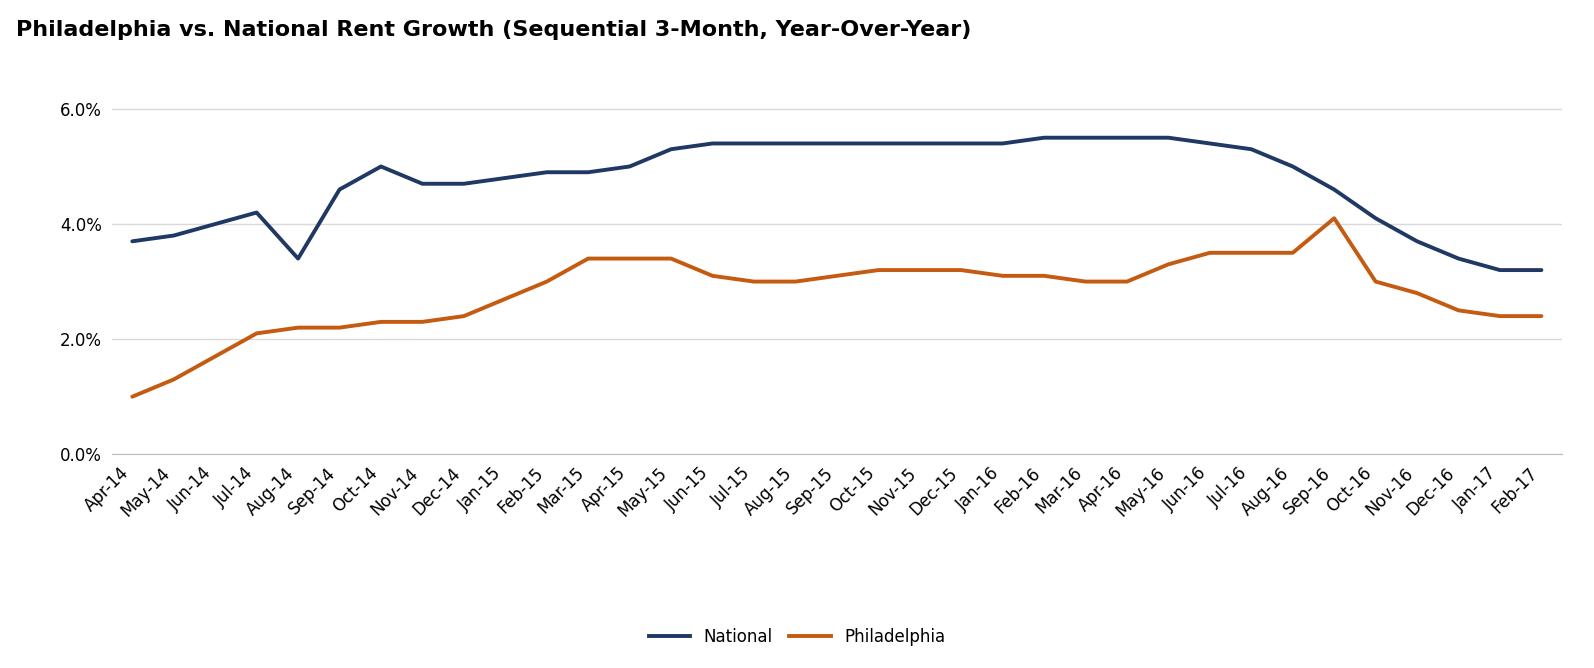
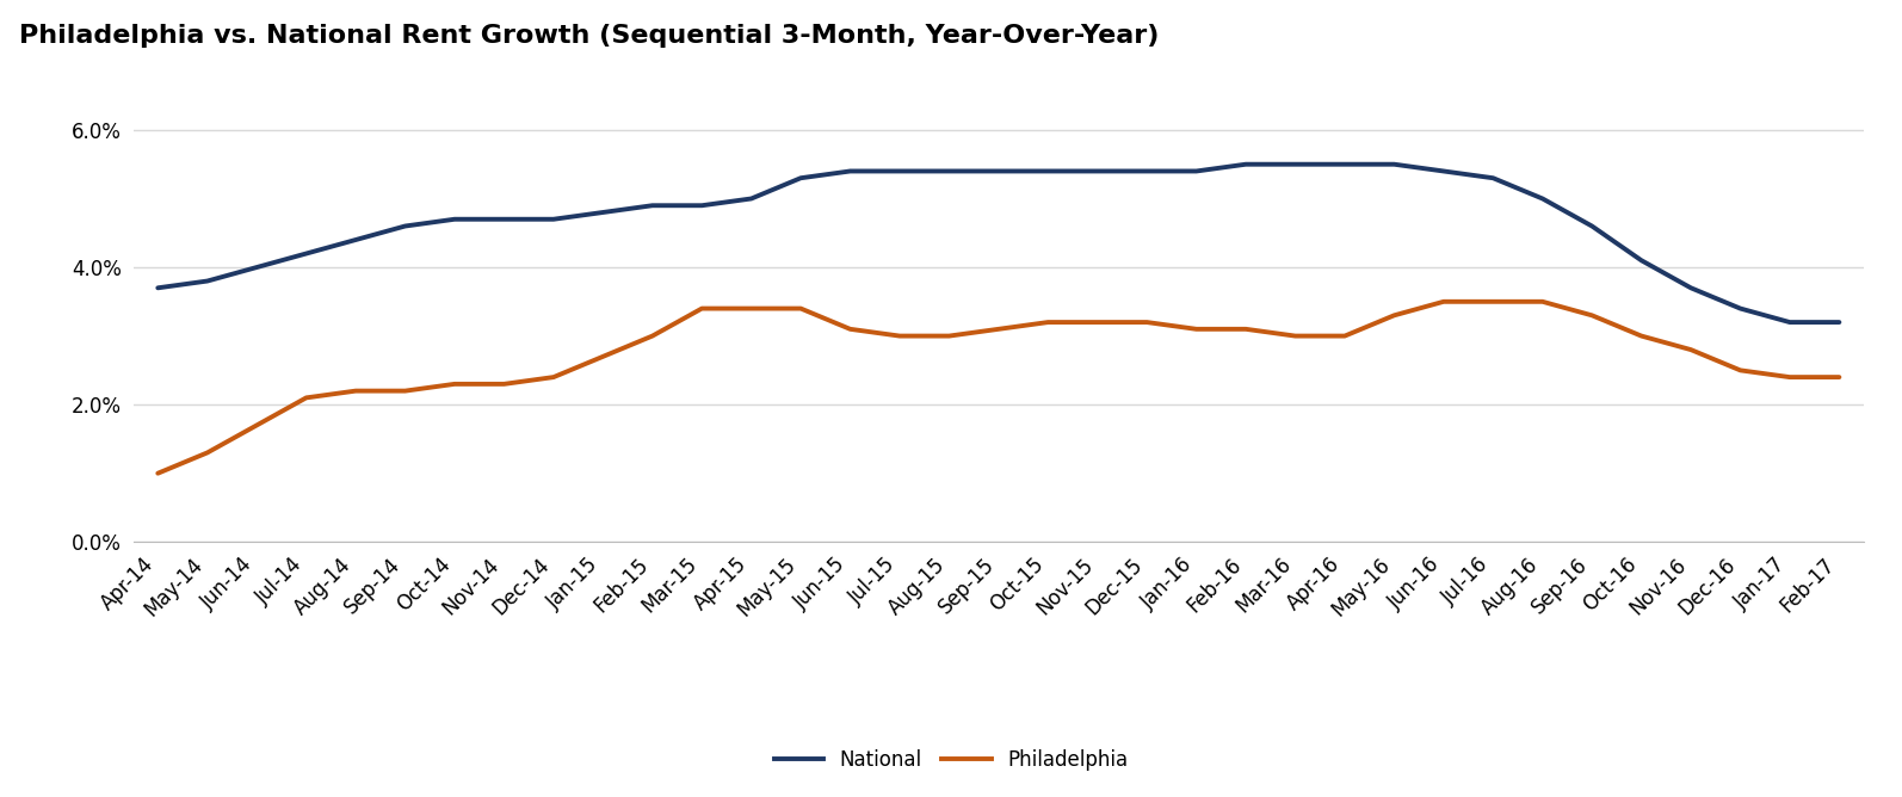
National/Aug-14: 3.4% -> 4.4%
National/Oct-14: 5.0% -> 4.7%
Philadelphia/Sep-16: 4.1% -> 3.3%
